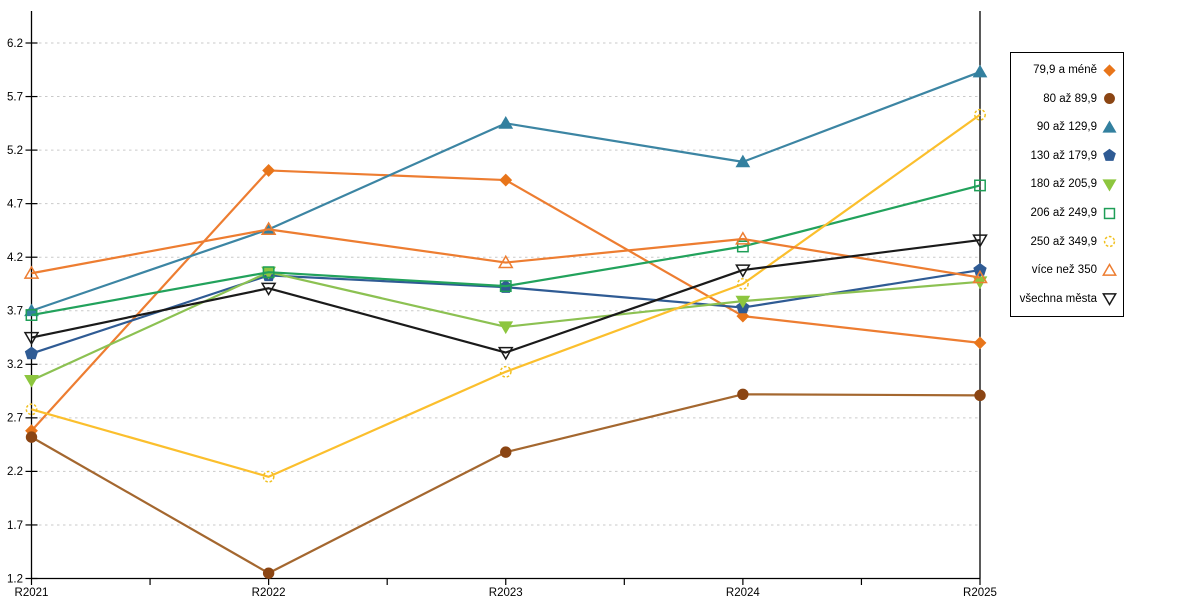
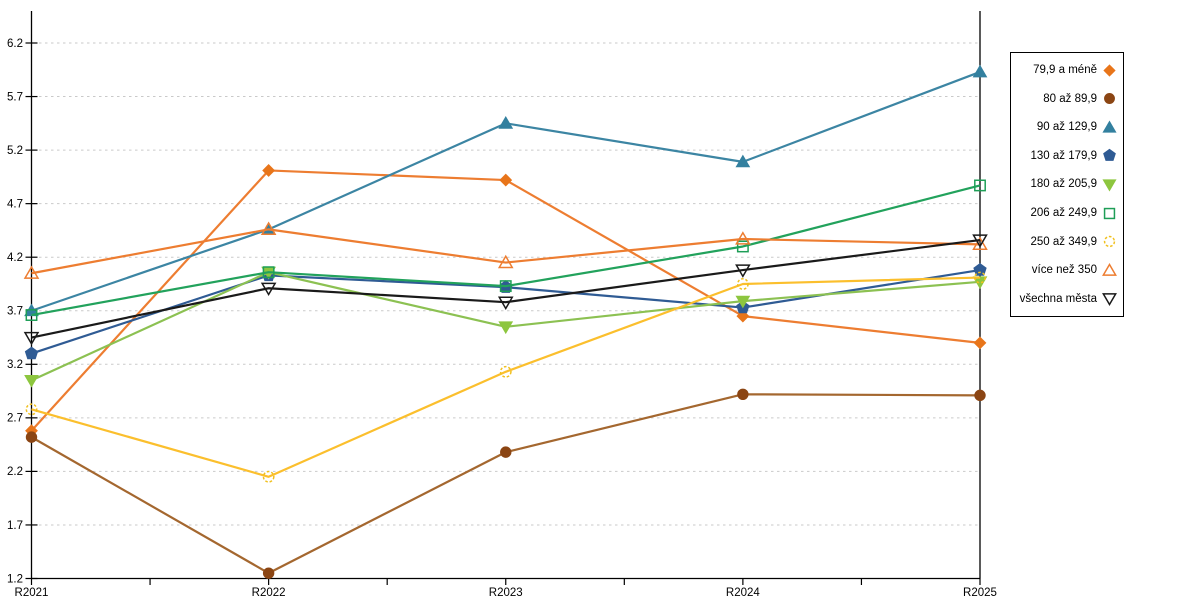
všechna města/R2023: 3.31 -> 3.78
250 až 349,9/R2025: 5.53 -> 4.01
více než 350/R2025: 4.01 -> 4.32
